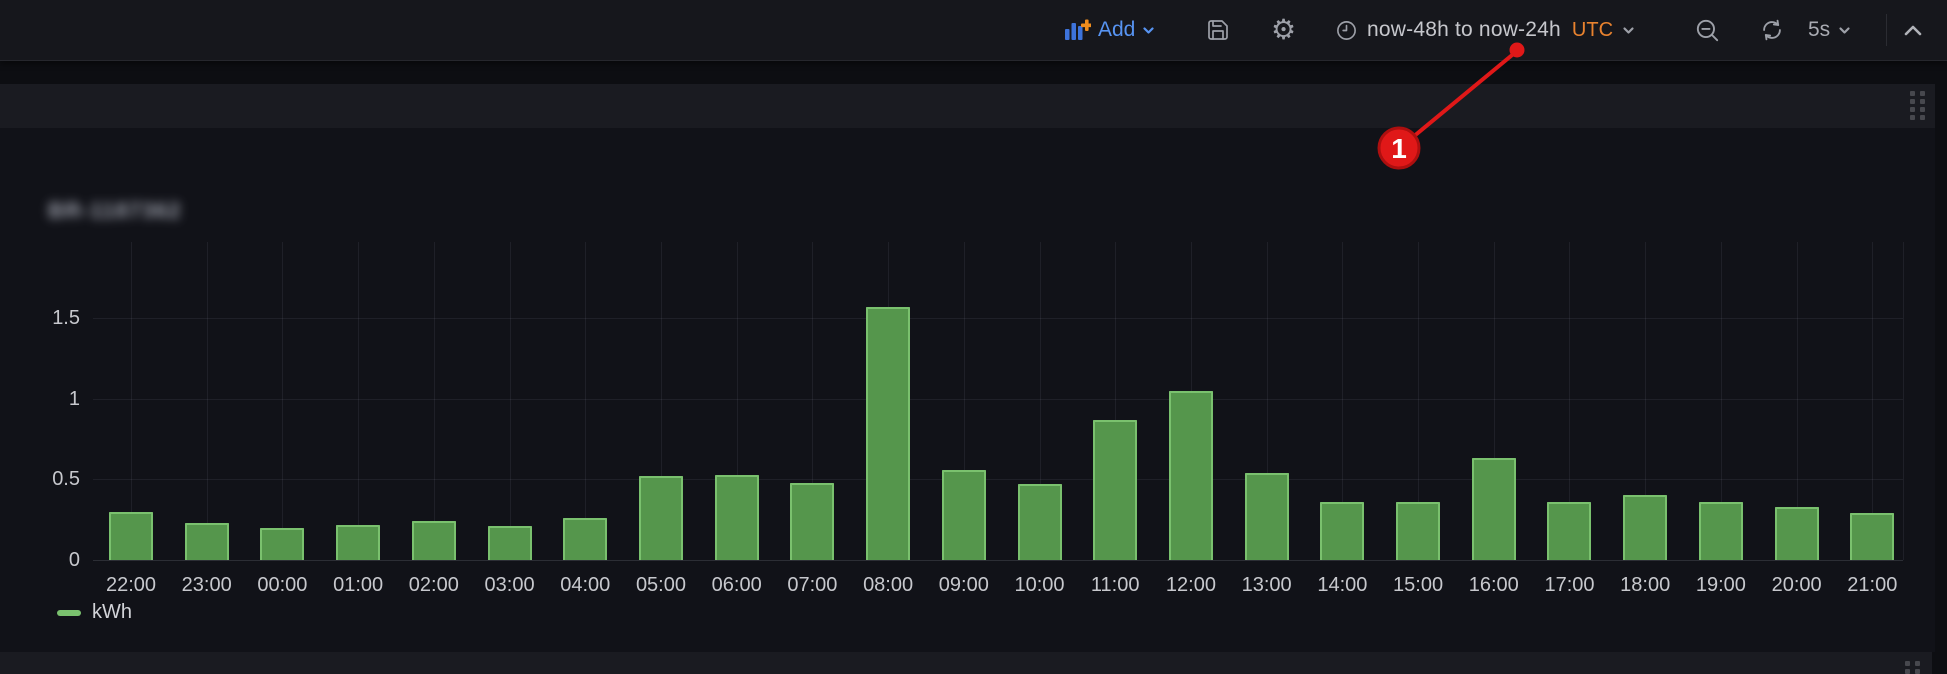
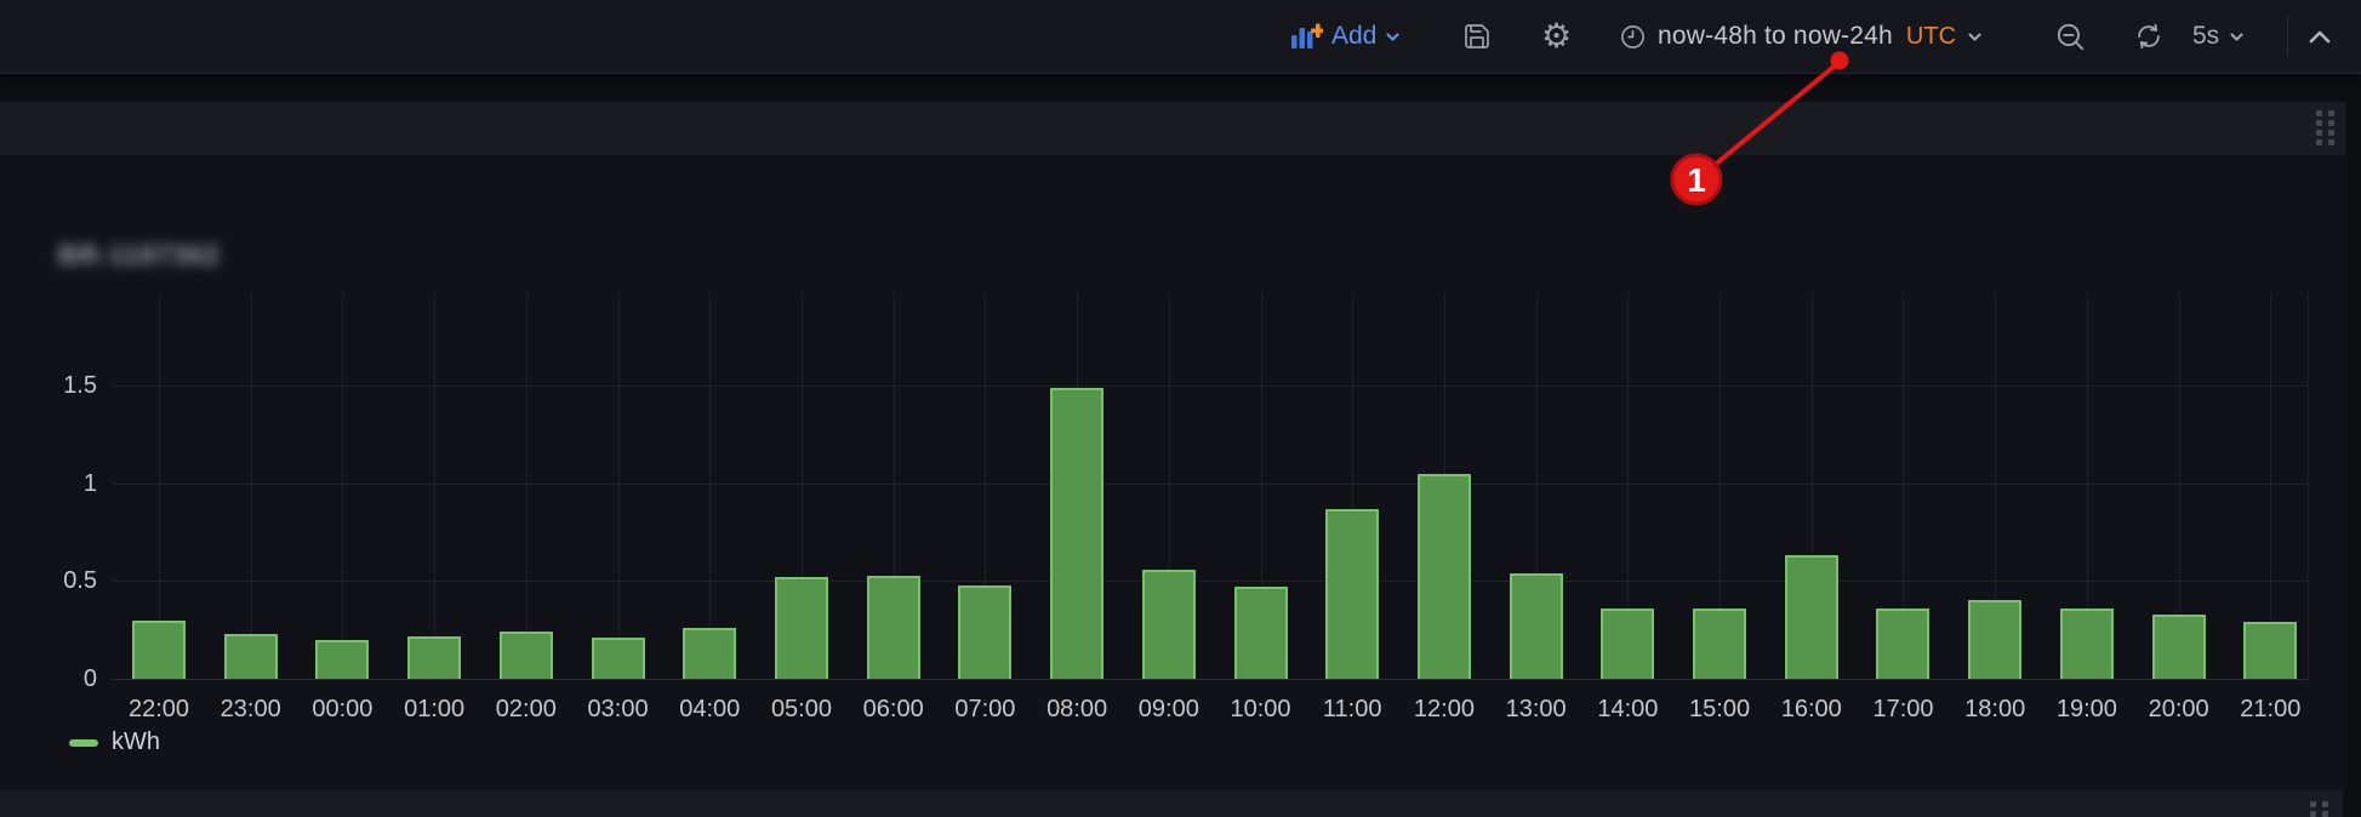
08:00: 1.57 -> 1.49
